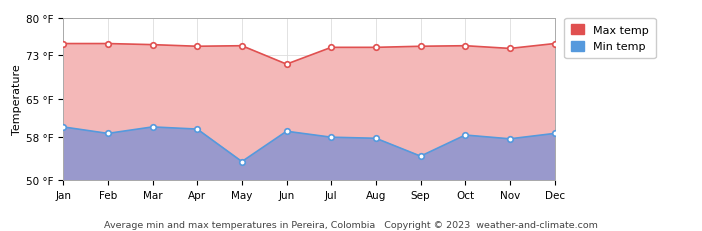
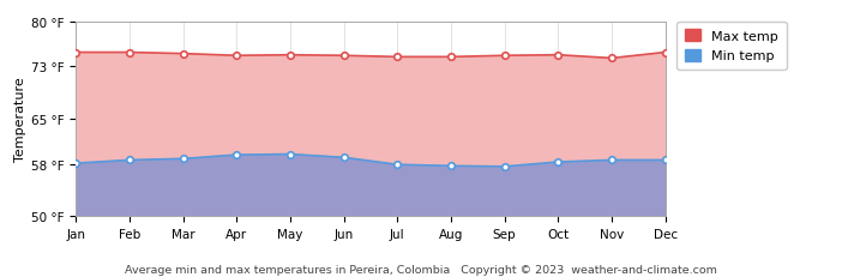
Min temp/Jan: 59.8 °F -> 58.1 °F
Min temp/Mar: 59.8 °F -> 58.8 °F
Min temp/May: 53.4 °F -> 59.5 °F
Max temp/Jun: 71.4 °F -> 74.7 °F
Min temp/Sep: 54.4 °F -> 57.6 °F
Min temp/Nov: 57.6 °F -> 58.6 °F
